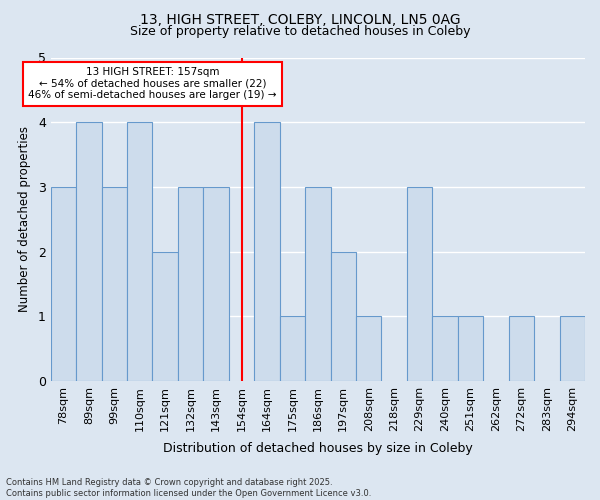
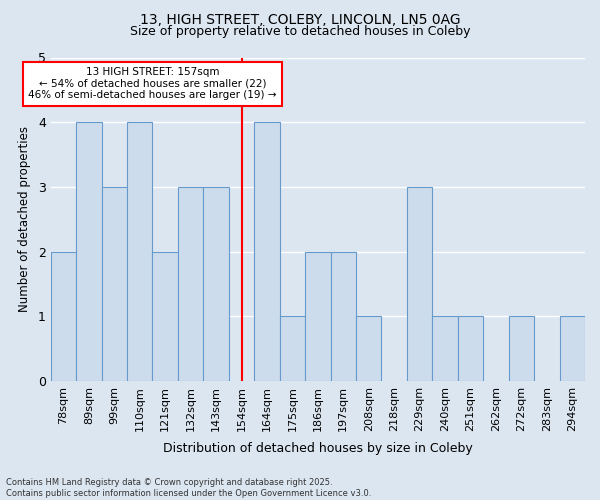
78sqm: 3 -> 2
186sqm: 3 -> 2
